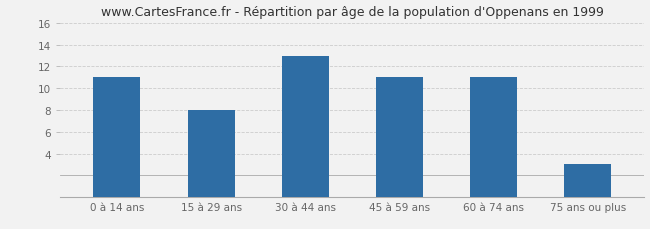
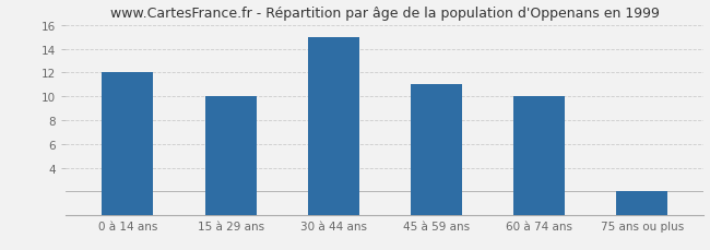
0 à 14 ans: 11 -> 12
15 à 29 ans: 8 -> 10
30 à 44 ans: 13 -> 15
60 à 74 ans: 11 -> 10
75 ans ou plus: 3 -> 2
